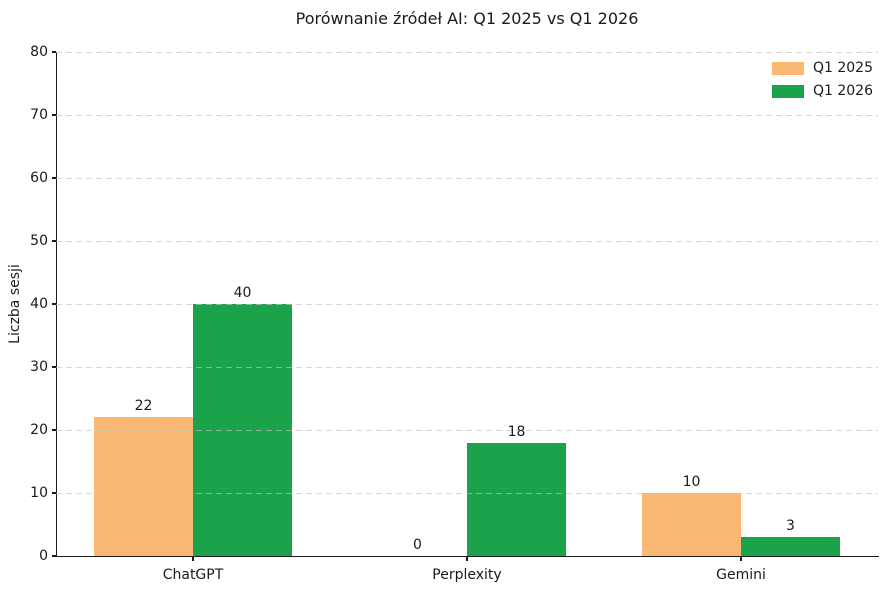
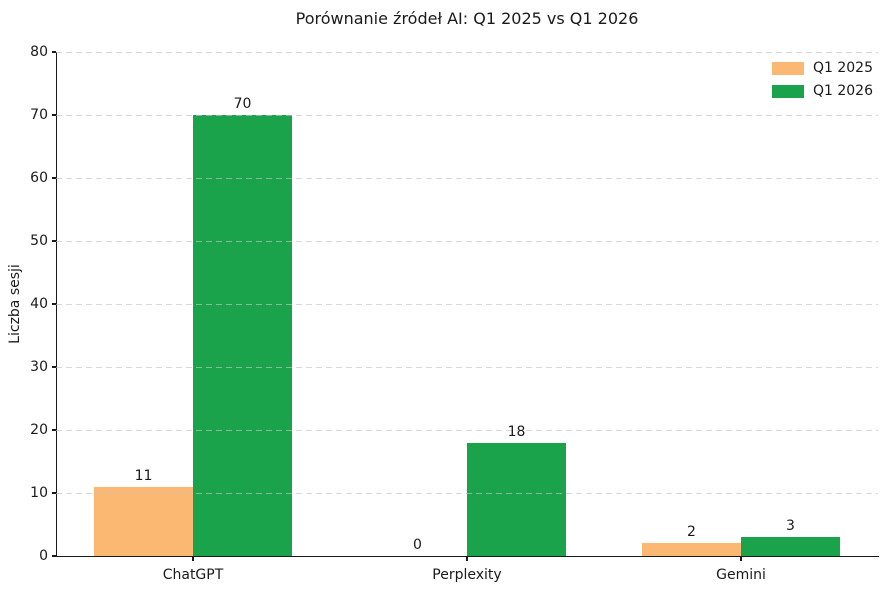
Q1 2025/ChatGPT: 22 -> 11
Q1 2026/ChatGPT: 40 -> 70
Q1 2025/Gemini: 10 -> 2
